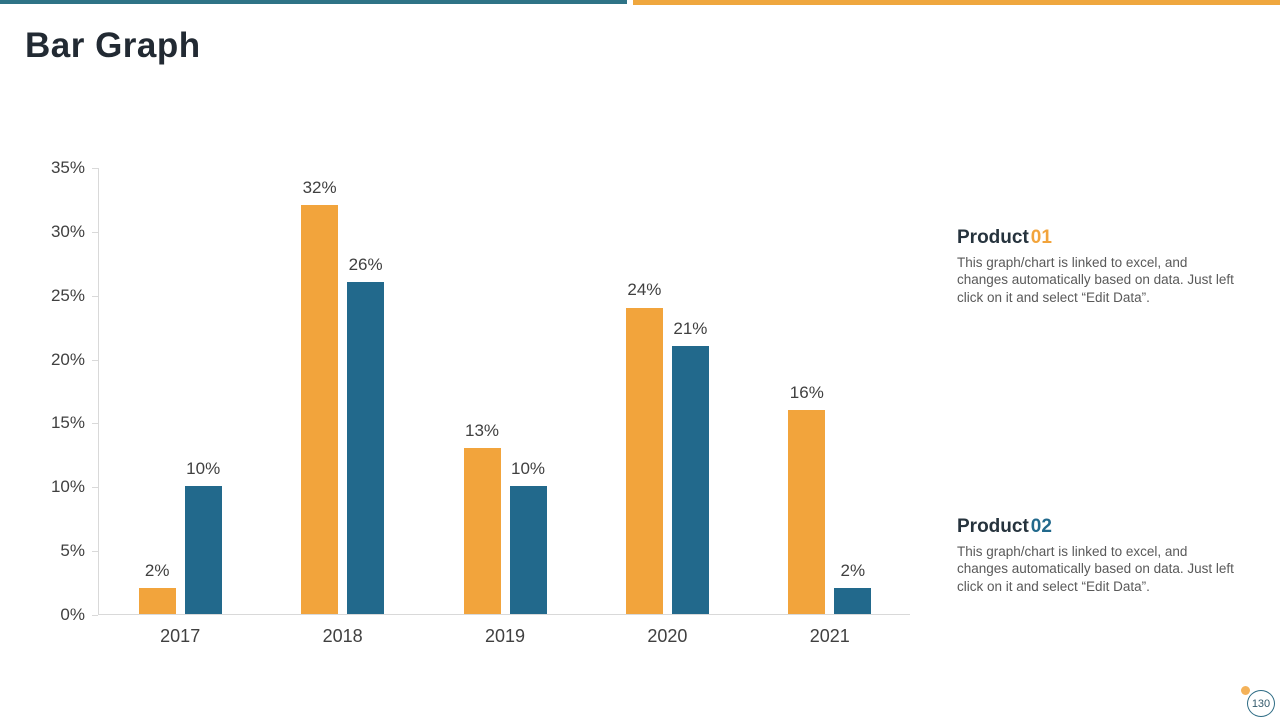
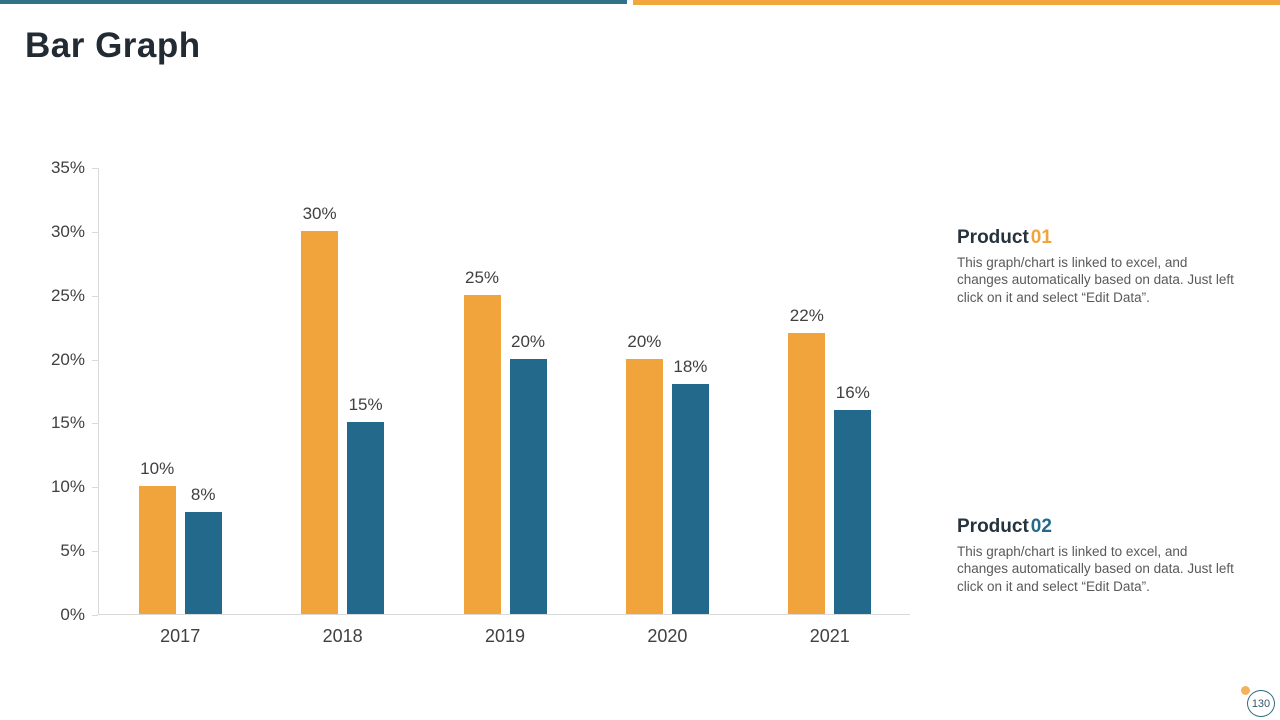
Product 01/2017: 2% -> 10%
Product 02/2017: 10% -> 8%
Product 01/2018: 32% -> 30%
Product 02/2018: 26% -> 15%
Product 01/2019: 13% -> 25%
Product 02/2019: 10% -> 20%
Product 01/2020: 24% -> 20%
Product 02/2020: 21% -> 18%
Product 01/2021: 16% -> 22%
Product 02/2021: 2% -> 16%
